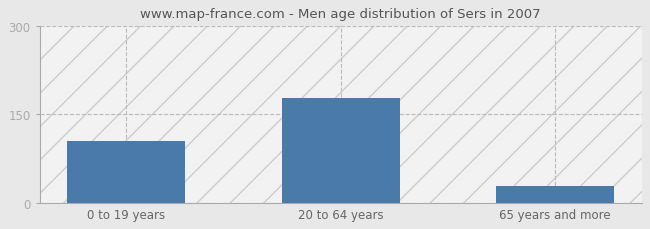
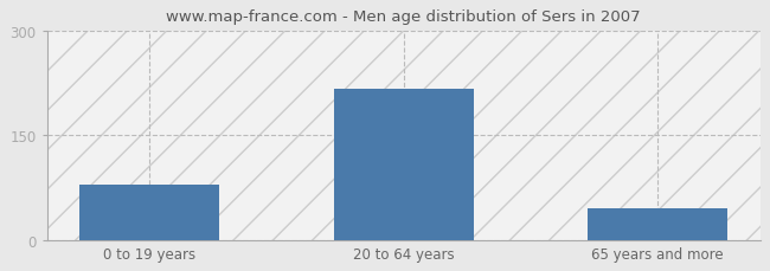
0 to 19 years: 105 -> 80
20 to 64 years: 178 -> 216
65 years and more: 28 -> 46
